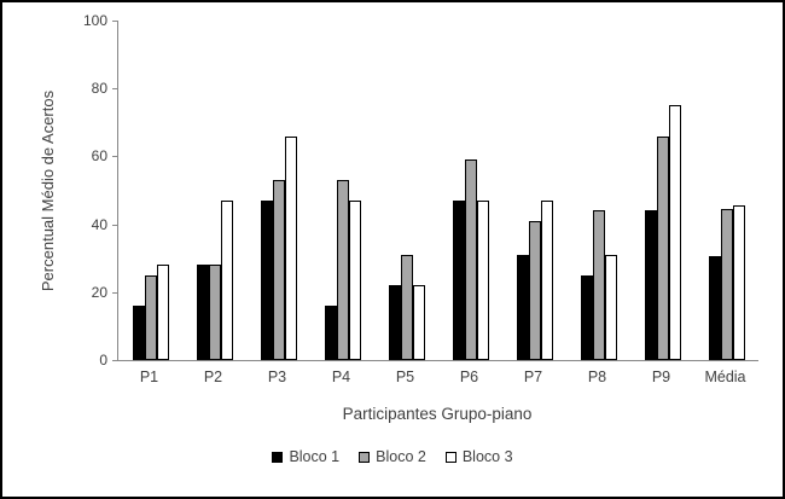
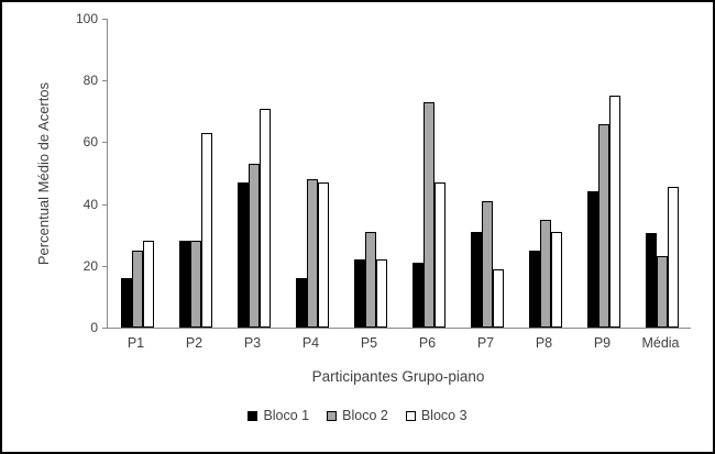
Bloco 3/P2: 47 -> 63
Bloco 3/P3: 66 -> 71
Bloco 2/P4: 53 -> 48
Bloco 1/P6: 47 -> 21
Bloco 2/P6: 59 -> 73
Bloco 3/P7: 47 -> 19
Bloco 2/P8: 44 -> 35
Bloco 2/Média: 44 -> 23
